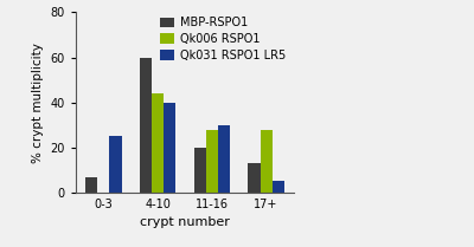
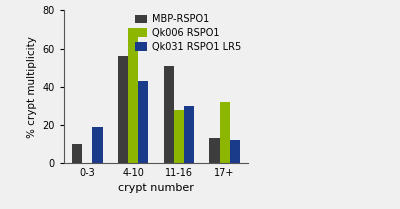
MBP-RSPO1/0-3: 7 -> 10
Qk031 RSPO1 LR5/0-3: 25 -> 19
MBP-RSPO1/4-10: 60 -> 56
Qk006 RSPO1/4-10: 44 -> 71
Qk031 RSPO1 LR5/4-10: 40 -> 43
MBP-RSPO1/11-16: 20 -> 51
Qk006 RSPO1/17+: 28 -> 32
Qk031 RSPO1 LR5/17+: 5 -> 12
